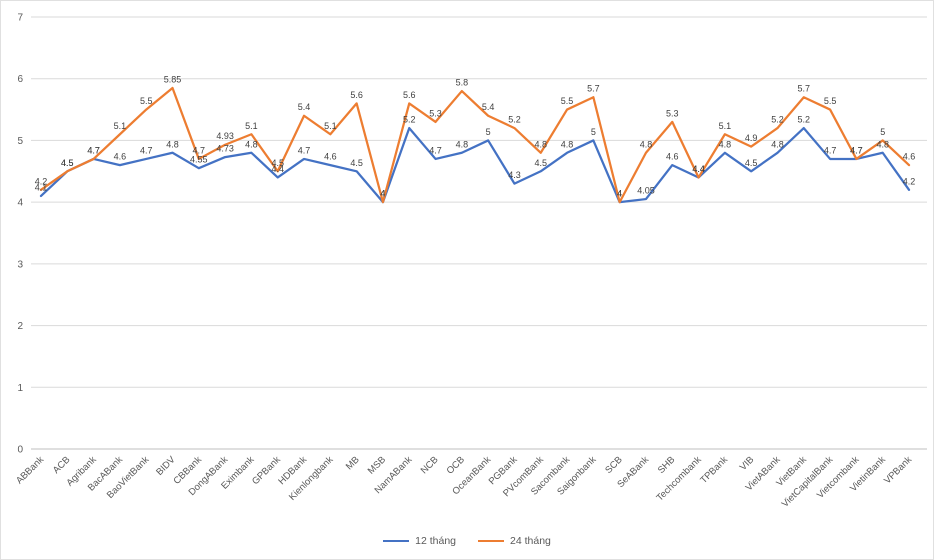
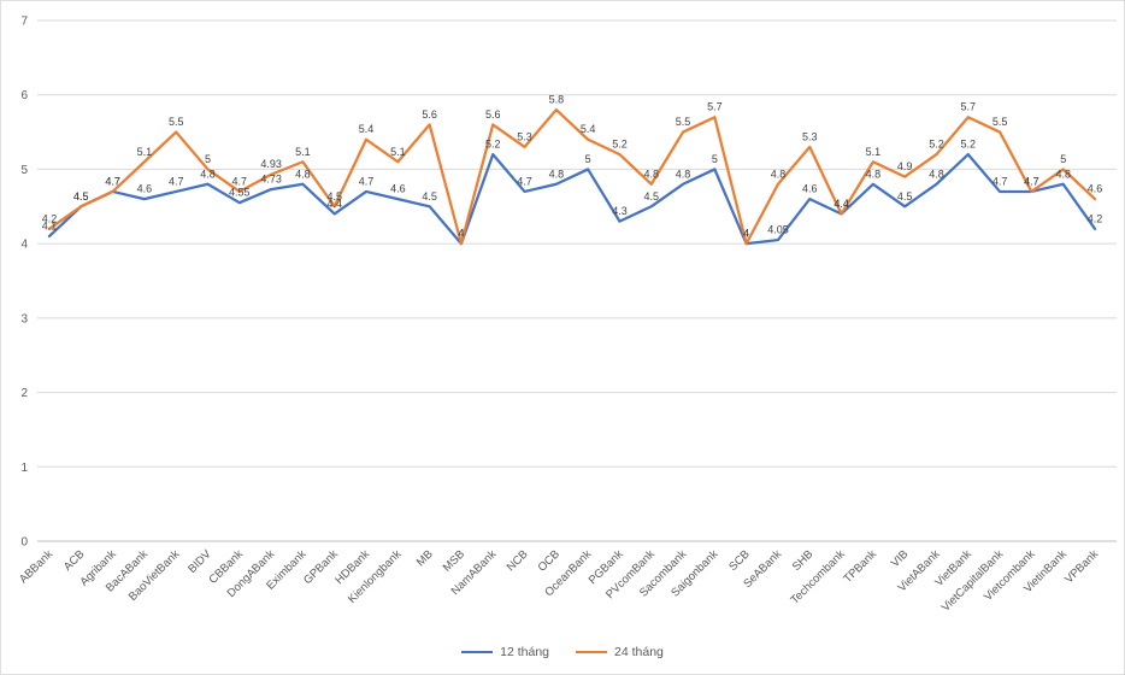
24 tháng/BIDV: 5.85 -> 5
